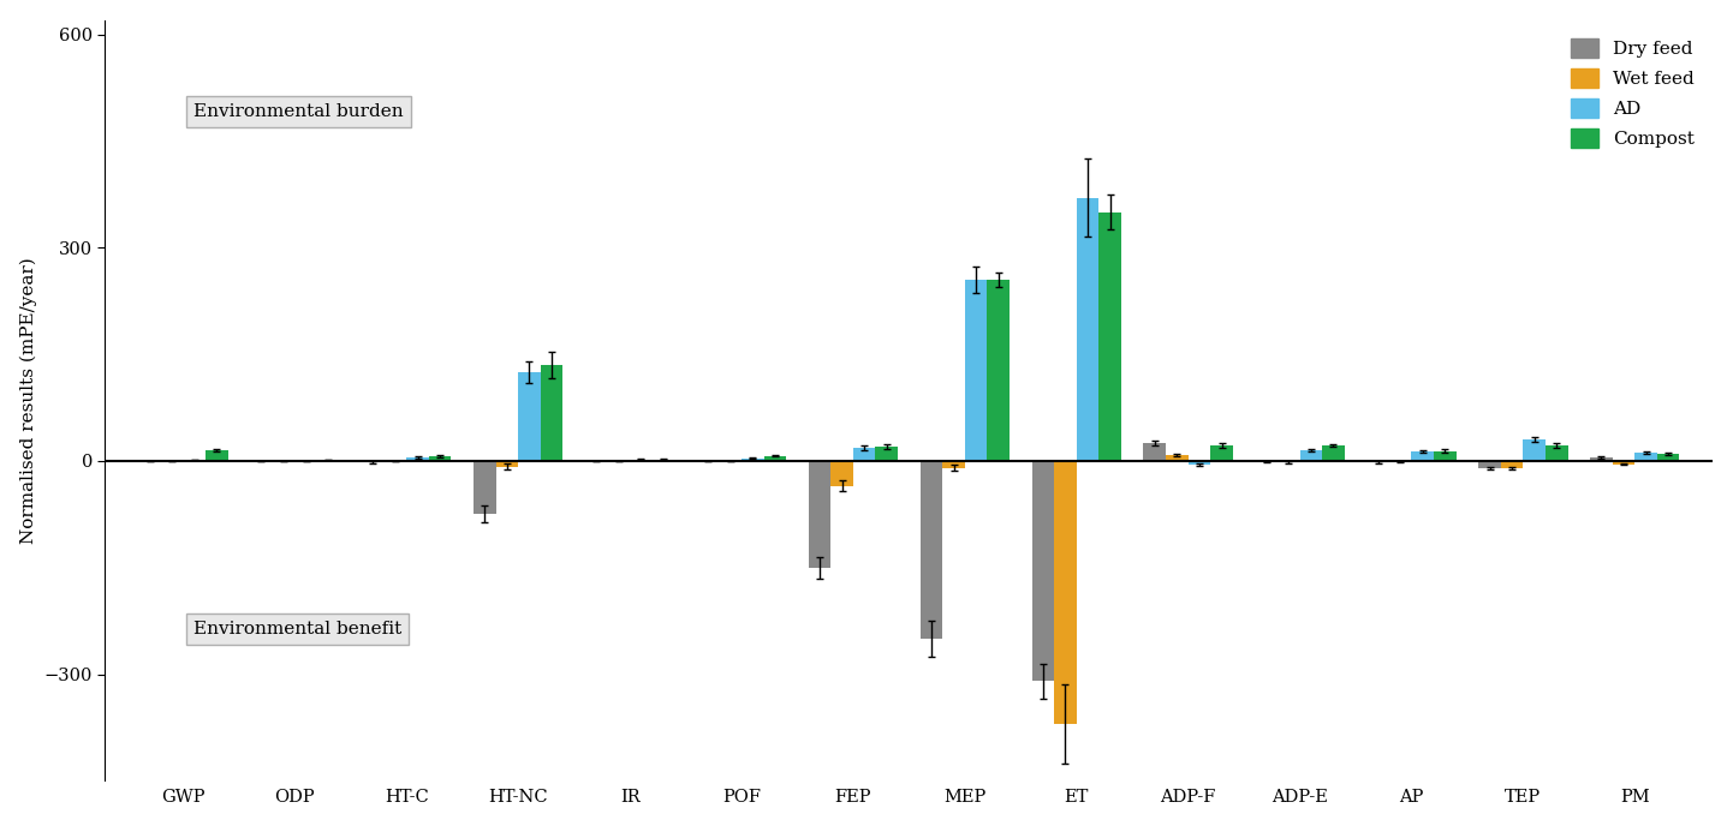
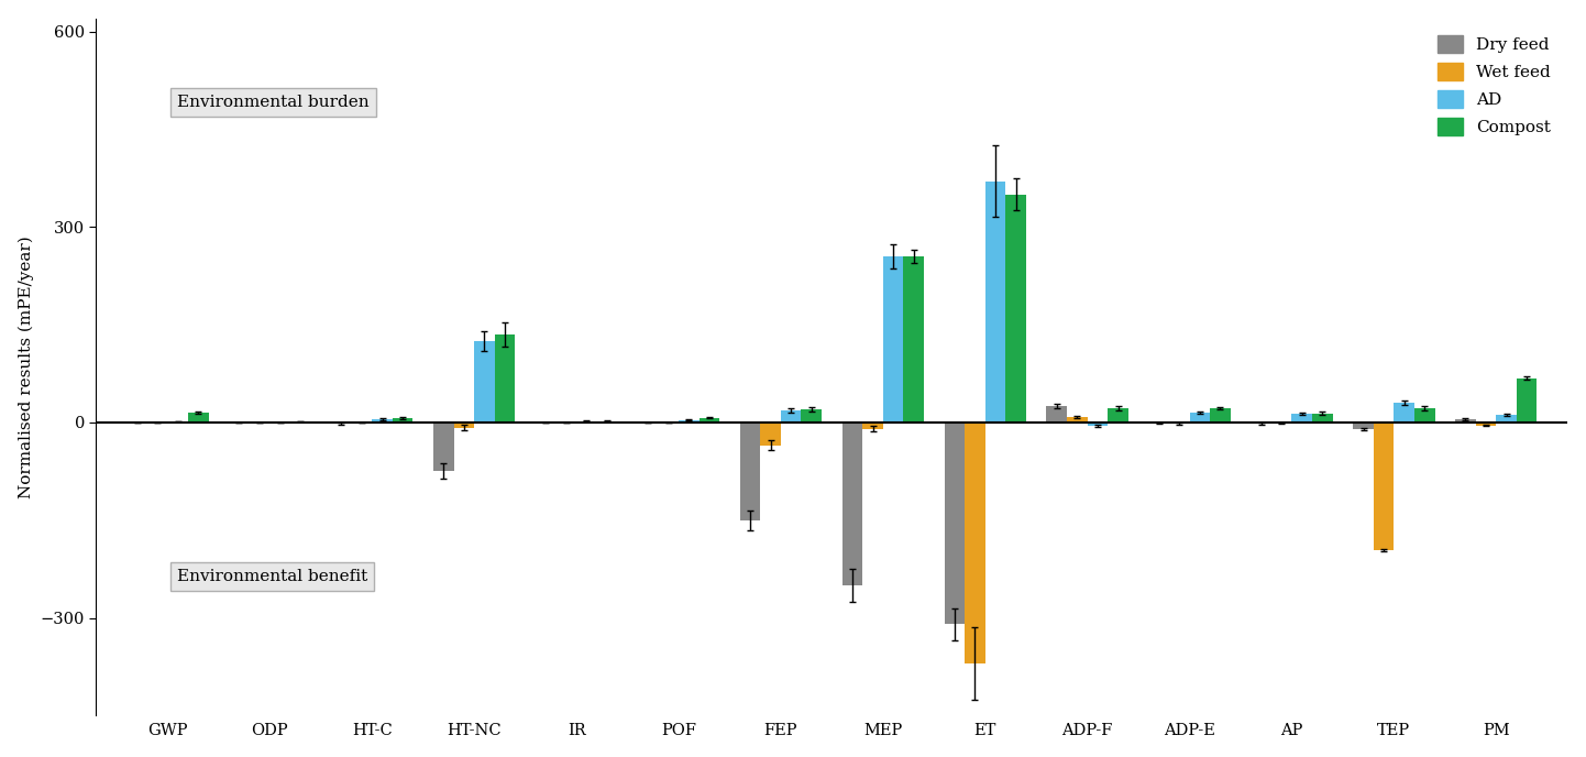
Wet feed/TEP: -10 -> -196
Compost/PM: 10 -> 68
